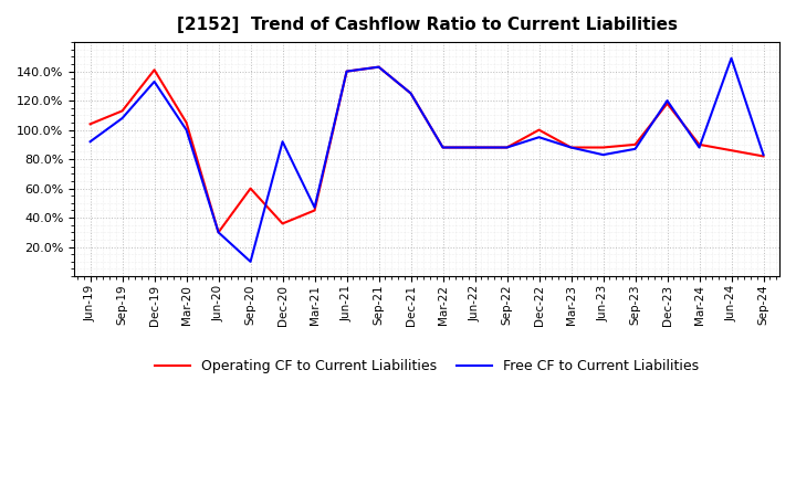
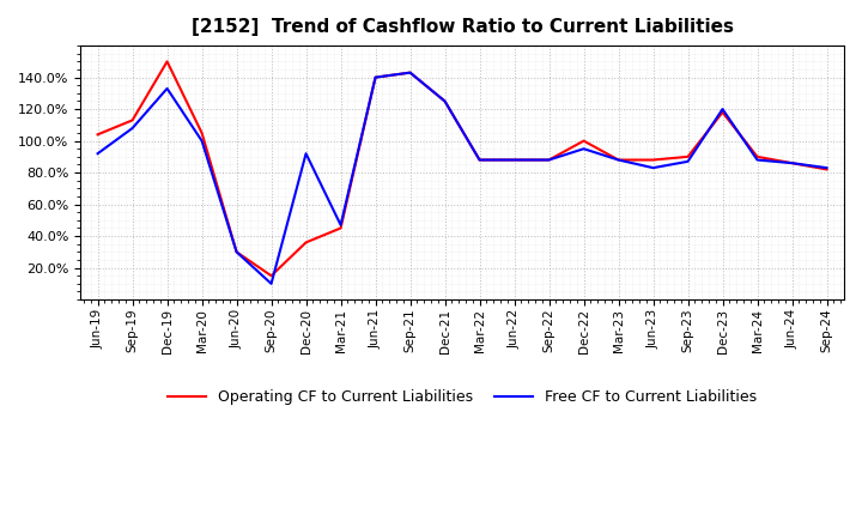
Operating CF to Current Liabilities/Dec-19: 141% -> 150%
Operating CF to Current Liabilities/Sep-20: 60% -> 15%
Free CF to Current Liabilities/Jun-24: 149% -> 86%
